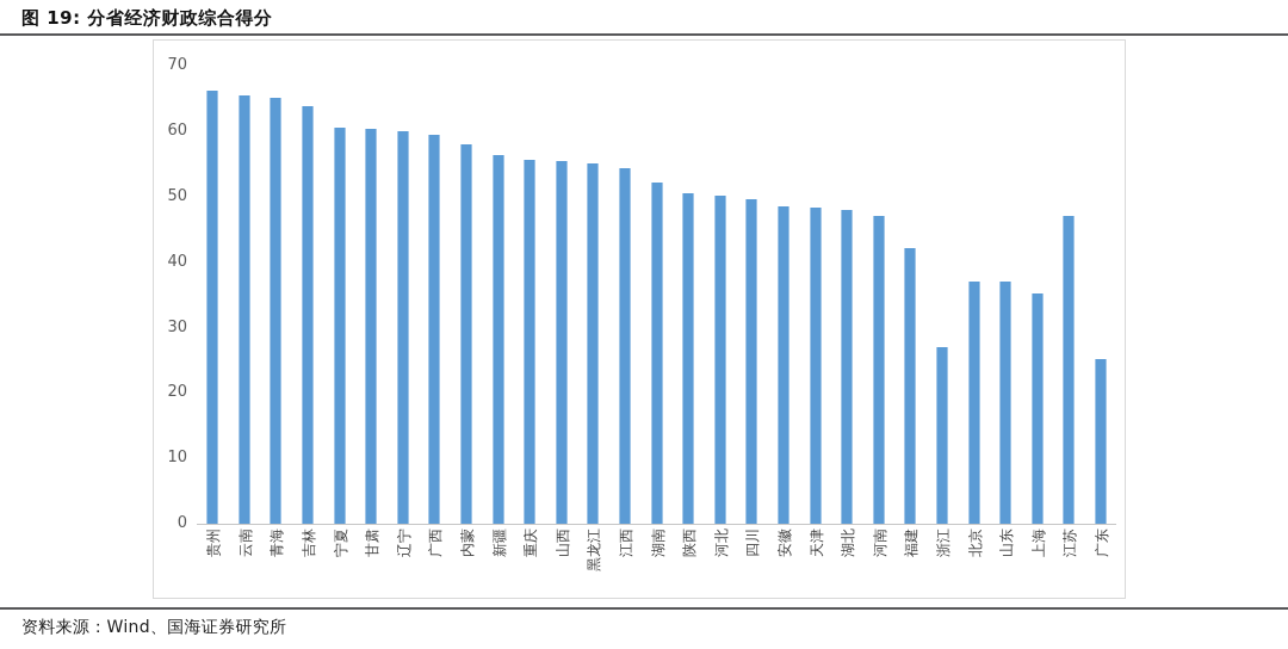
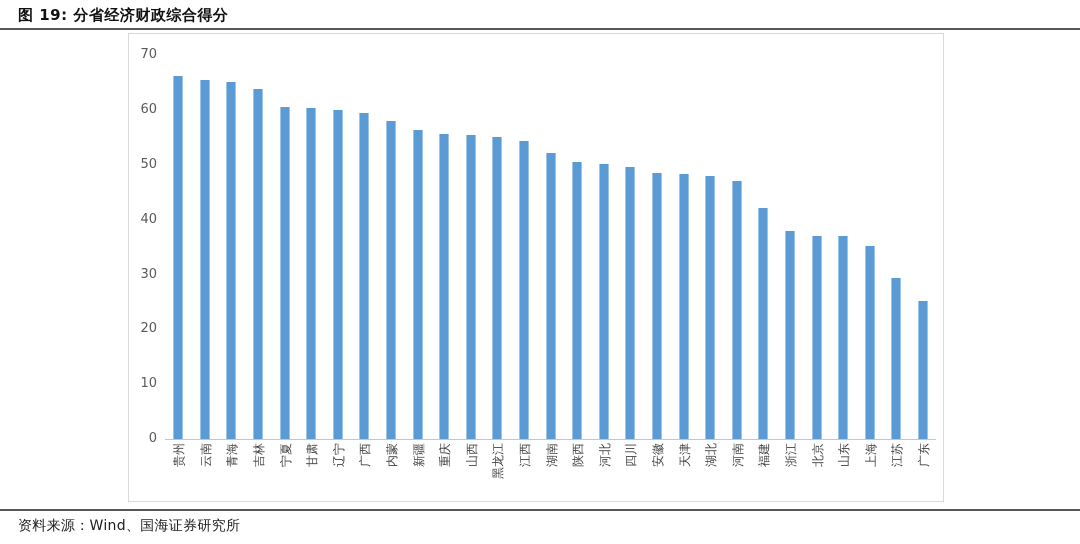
浙江: 27 -> 38
江苏: 47 -> 29
